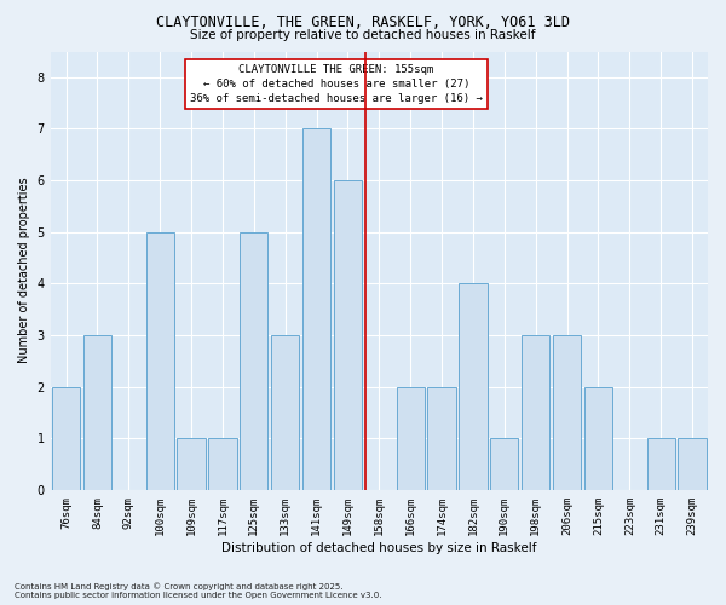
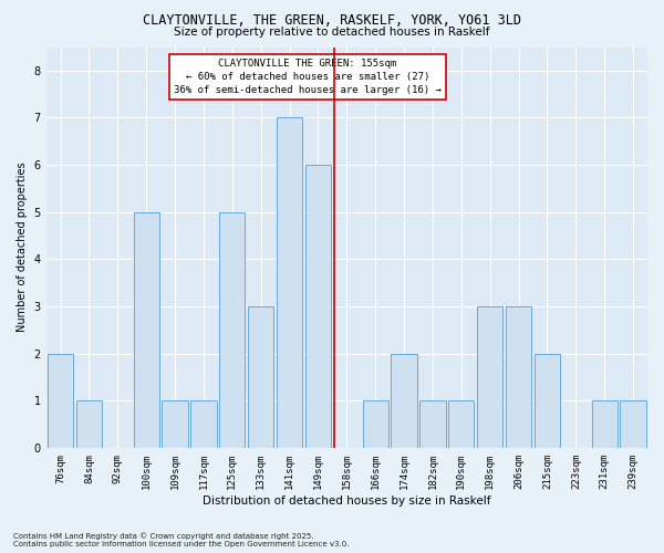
84sqm: 3 -> 1
166sqm: 2 -> 1
182sqm: 4 -> 1
